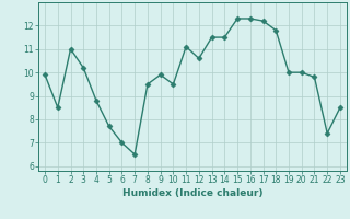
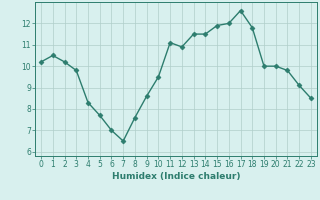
0: 9.9 -> 10.2
1: 8.5 -> 10.5
2: 11.0 -> 10.2
3: 10.2 -> 9.8
4: 8.8 -> 8.3
8: 9.5 -> 7.6
9: 9.9 -> 8.6
12: 10.6 -> 10.9
15: 12.3 -> 11.9
16: 12.3 -> 12.0
17: 12.2 -> 12.6
22: 7.4 -> 9.1
